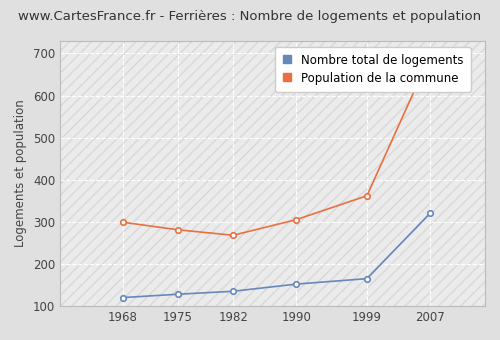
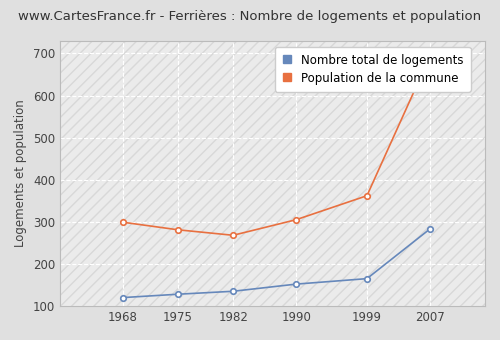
Nombre total de logements/2007: 320 -> 283
